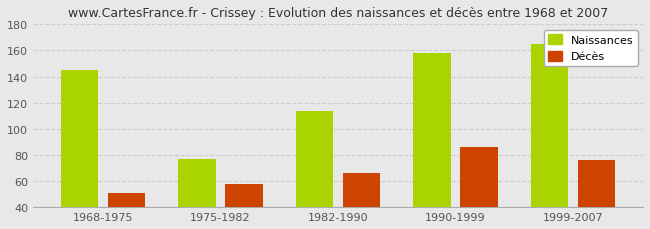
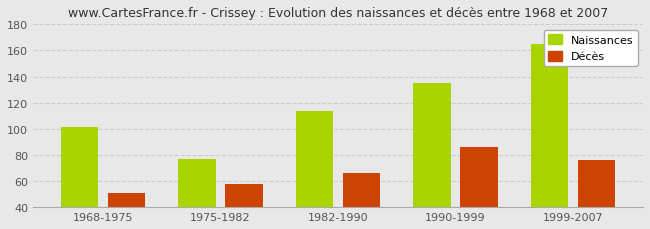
Naissances/1968-1975: 145 -> 101
Naissances/1990-1999: 158 -> 135
